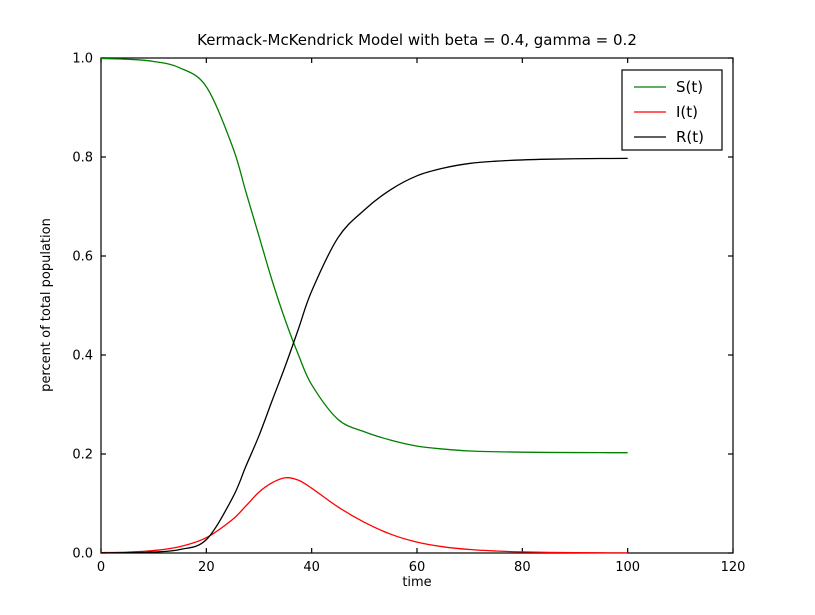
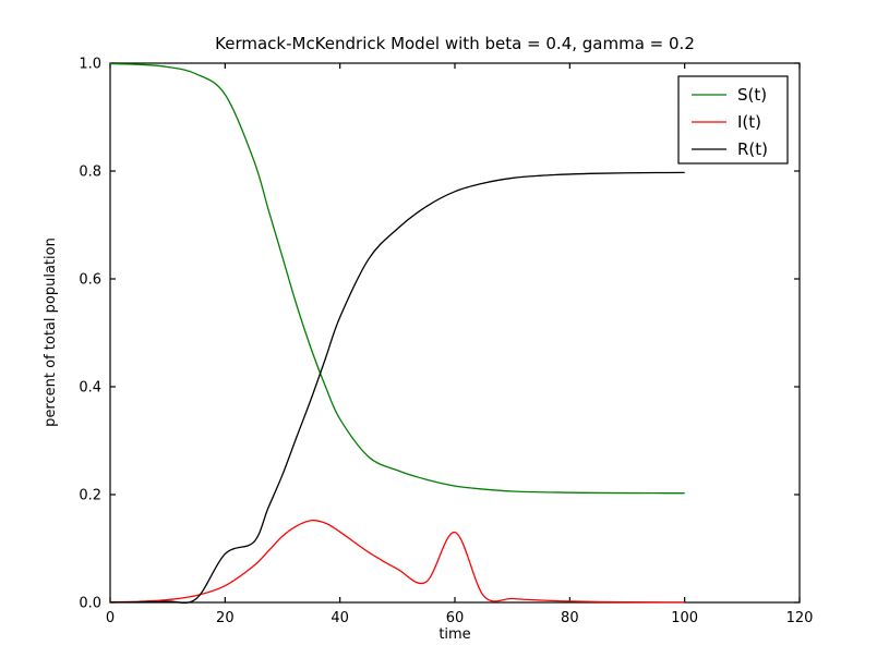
R(t)/20: 0.03 -> 0.09
I(t)/60: 0.02 -> 0.13
